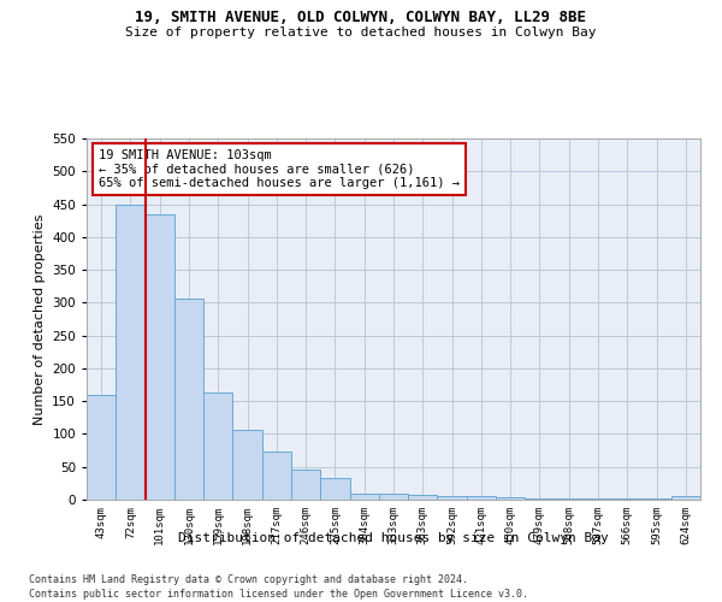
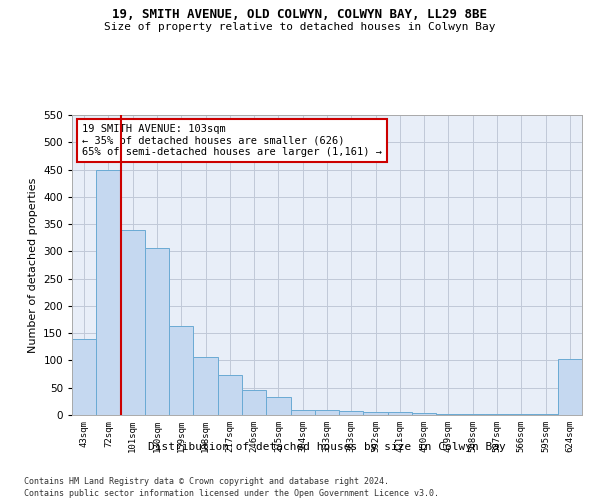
43sqm: 160 -> 140
101sqm: 435 -> 340
624sqm: 5 -> 102
